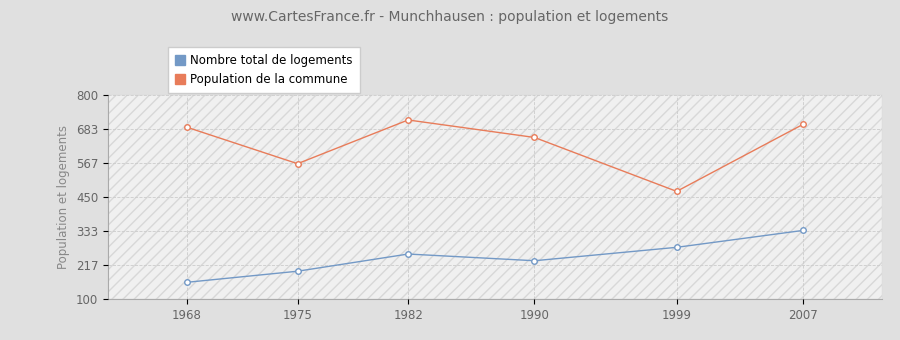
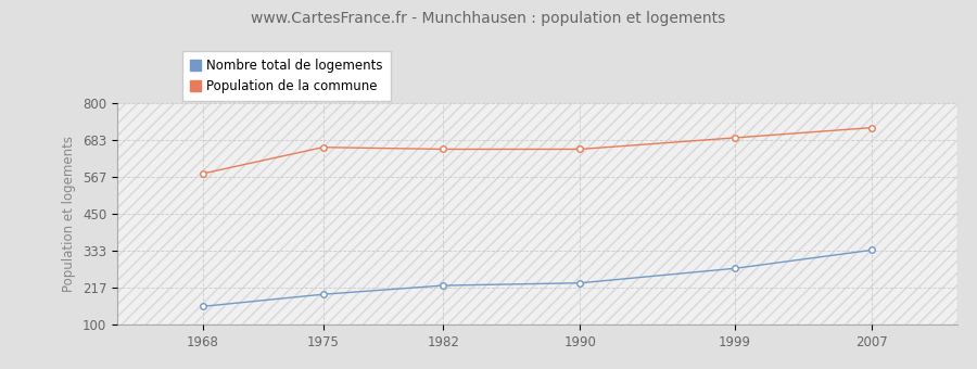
Population de la commune/1968: 690 -> 578
Population de la commune/1975: 565 -> 661
Nombre total de logements/1982: 255 -> 224
Population de la commune/1982: 715 -> 655
Population de la commune/1999: 470 -> 691
Population de la commune/2007: 700 -> 723
